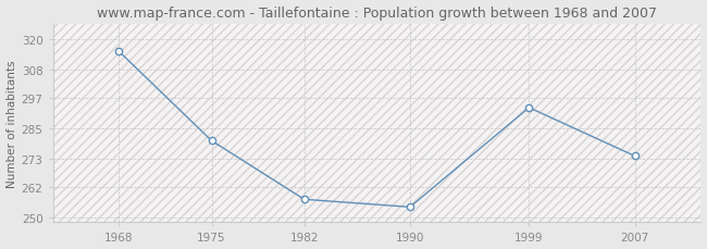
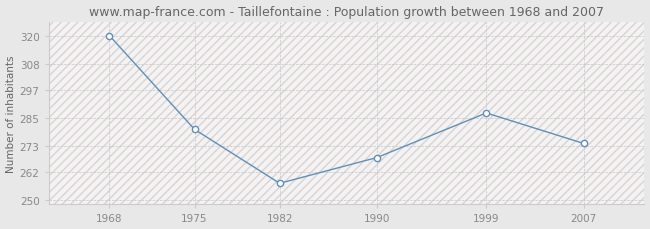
1968: 315 -> 320
1990: 254 -> 268
1999: 293 -> 287
